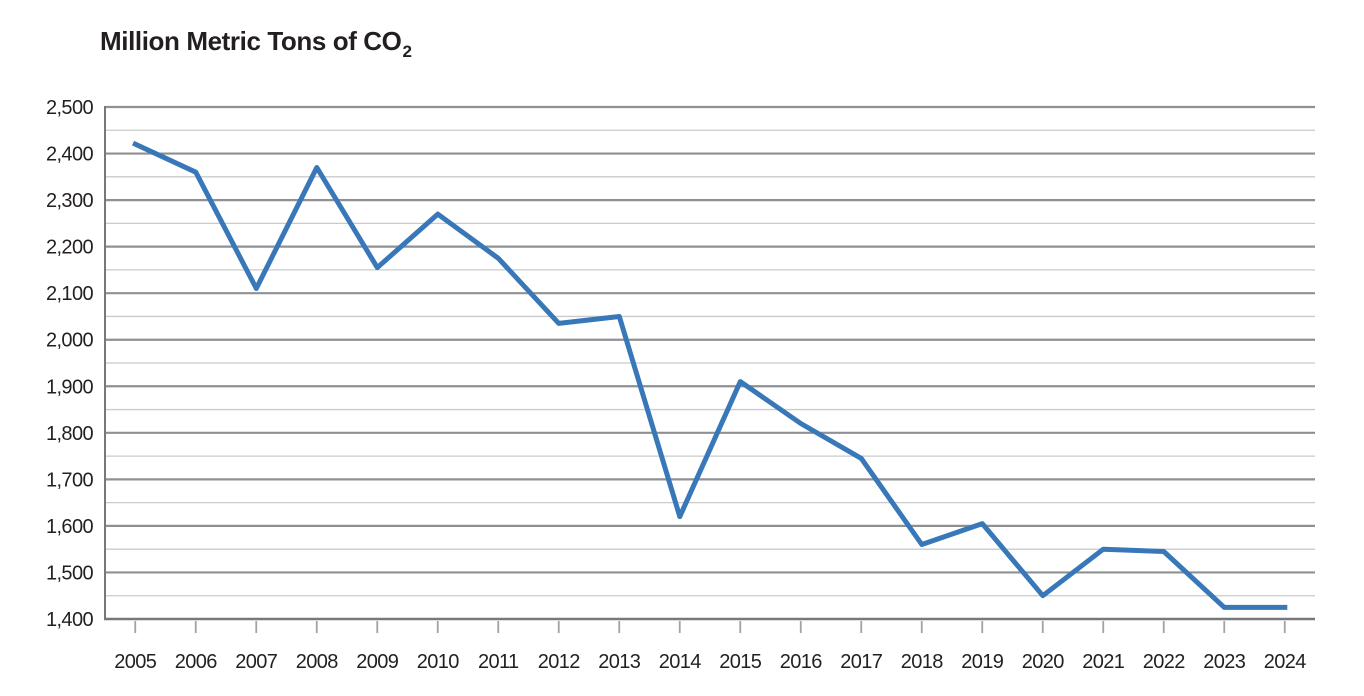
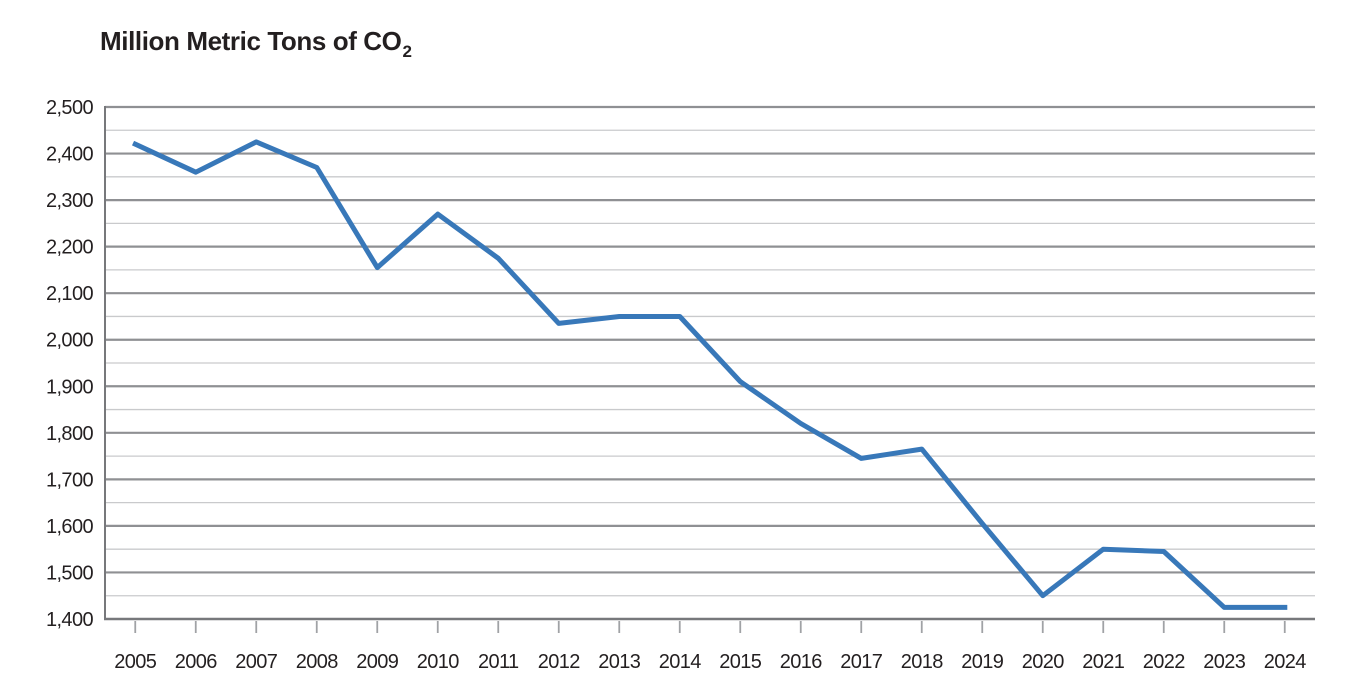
2007: 2110 -> 2420
2014: 1620 -> 2050
2018: 1560 -> 1760
